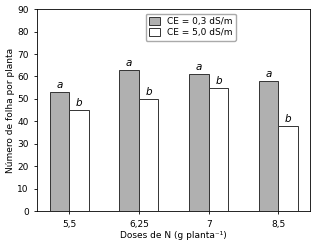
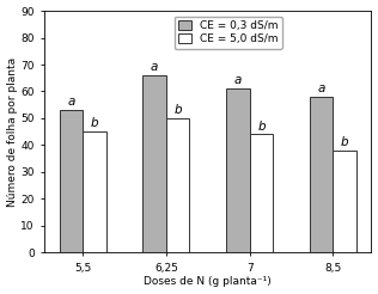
CE = 0,3 dS/m/6,25: 63 -> 66
CE = 5,0 dS/m/7: 55 -> 44
